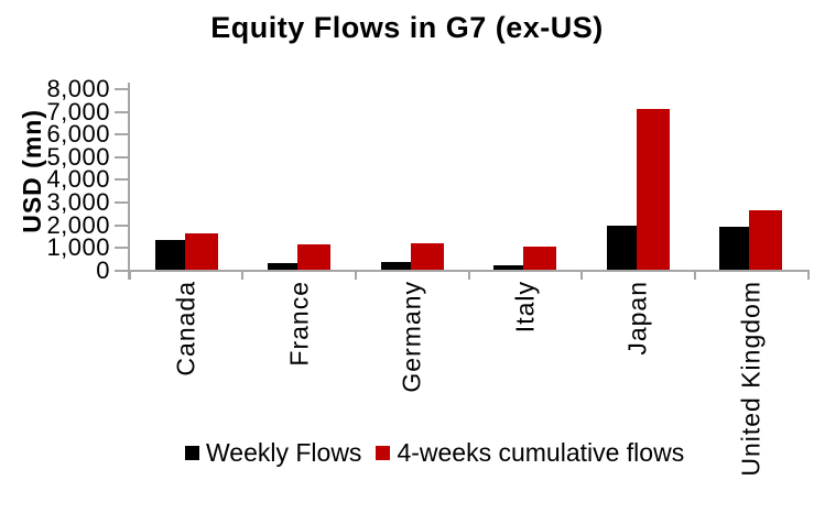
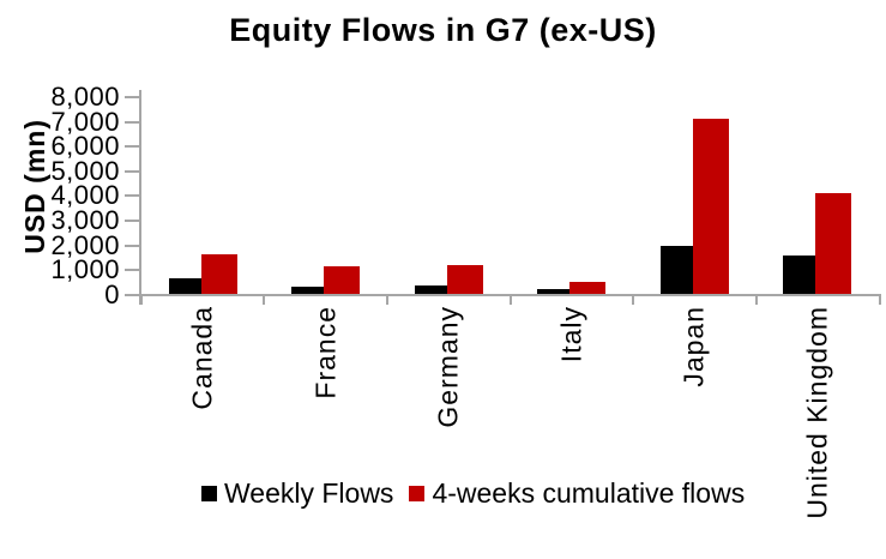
Weekly Flows/Canada: 1300 -> 600
4-weeks cumulative flows/Italy: 1000 -> 500
Weekly Flows/United Kingdom: 1900 -> 1600
4-weeks cumulative flows/United Kingdom: 2600 -> 4000
